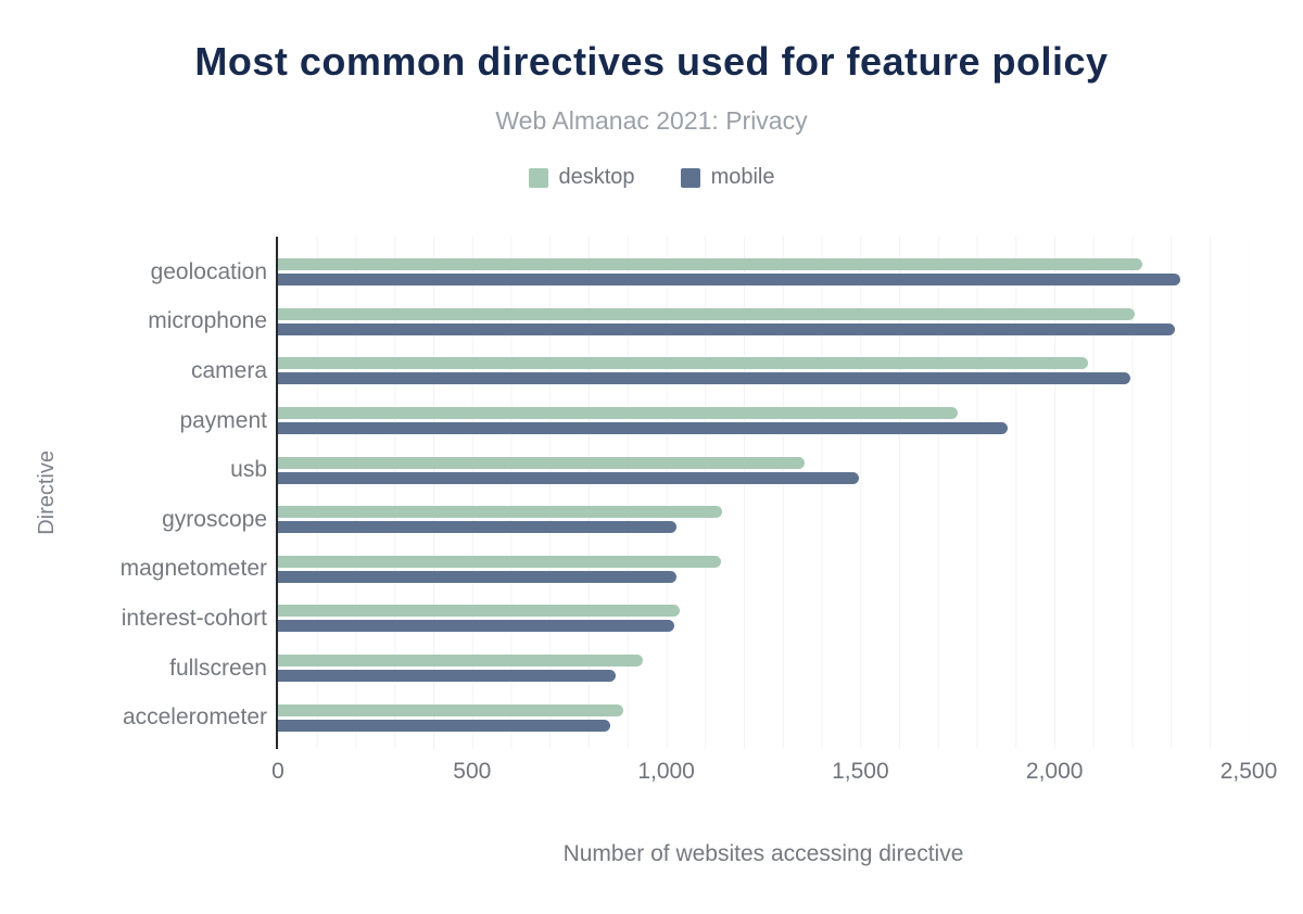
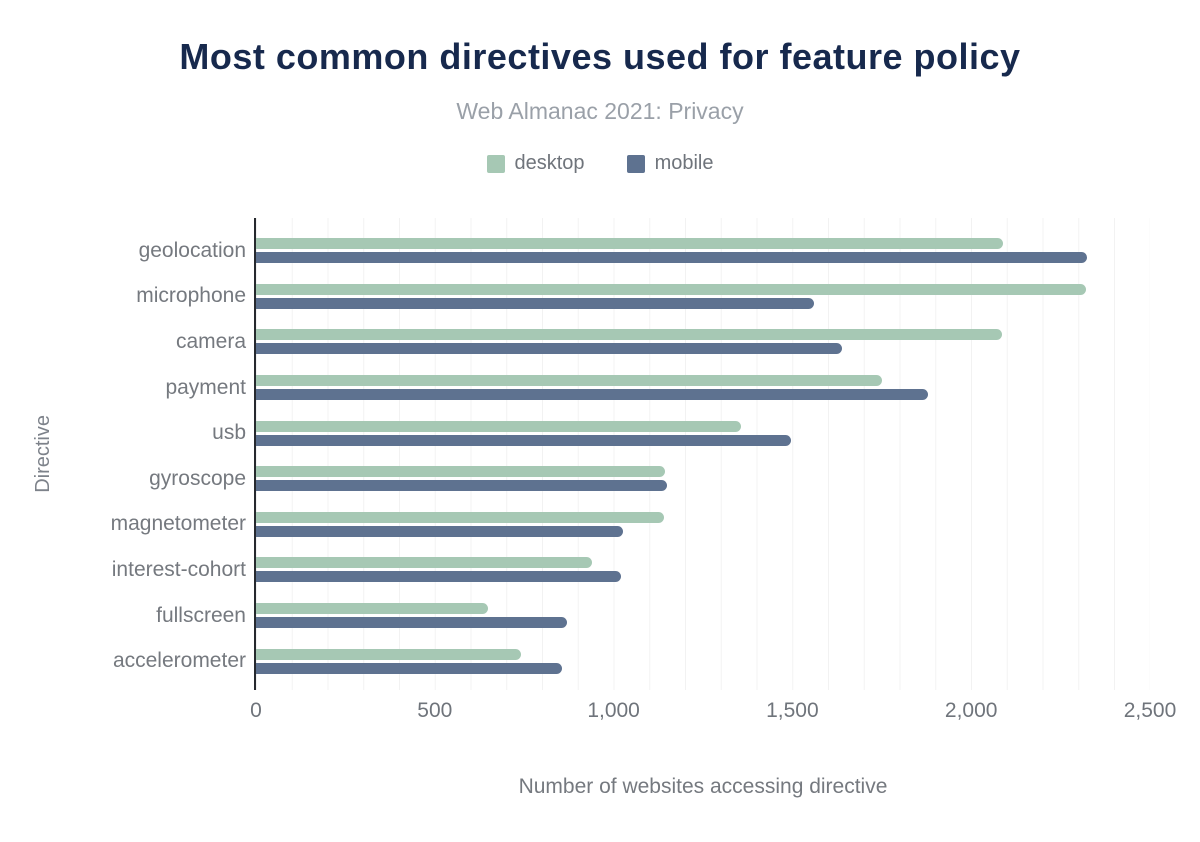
desktop/geolocation: 2220 -> 2090
desktop/microphone: 2200 -> 2320
mobile/microphone: 2310 -> 1560
mobile/camera: 2200 -> 1640
mobile/gyroscope: 1020 -> 1150
desktop/interest-cohort: 1040 -> 940
desktop/fullscreen: 940 -> 650
desktop/accelerometer: 890 -> 740
